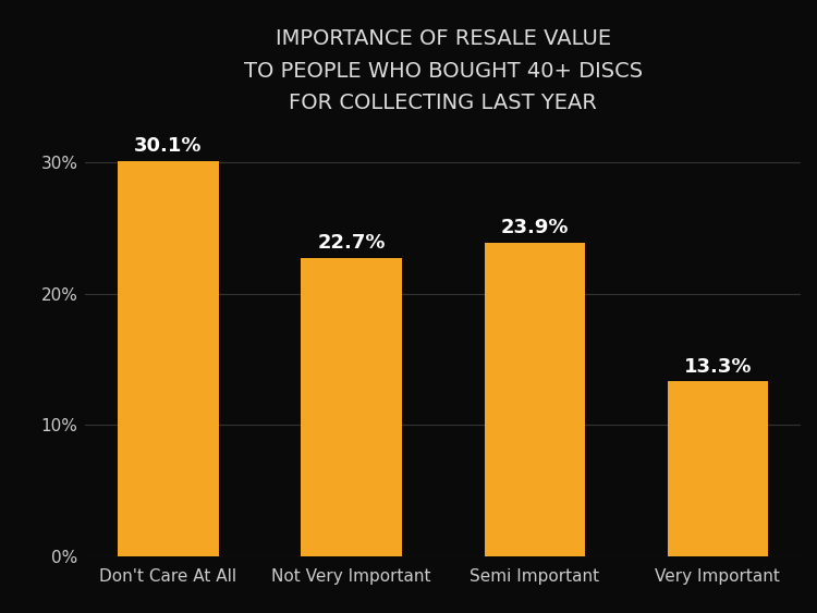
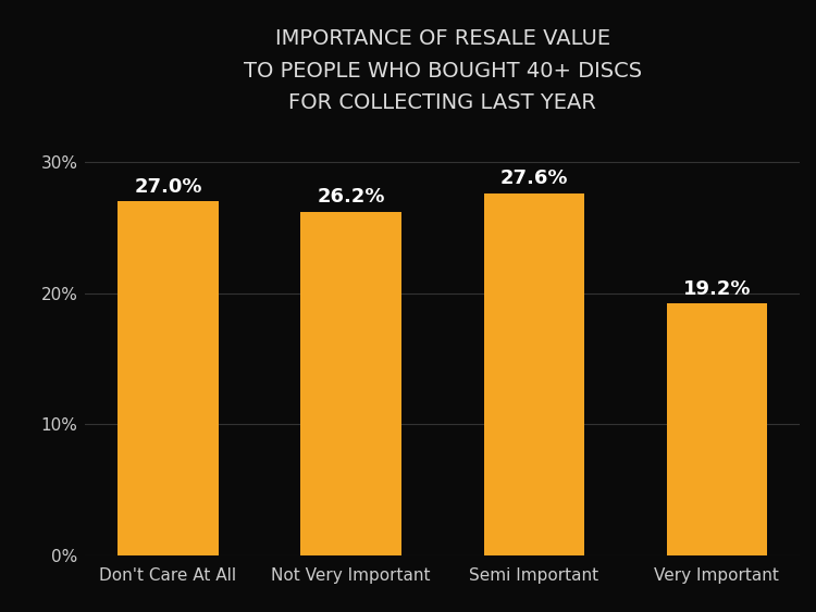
Don't Care At All: 30.1% -> 27.0%
Not Very Important: 22.7% -> 26.2%
Semi Important: 23.9% -> 27.6%
Very Important: 13.3% -> 19.2%
